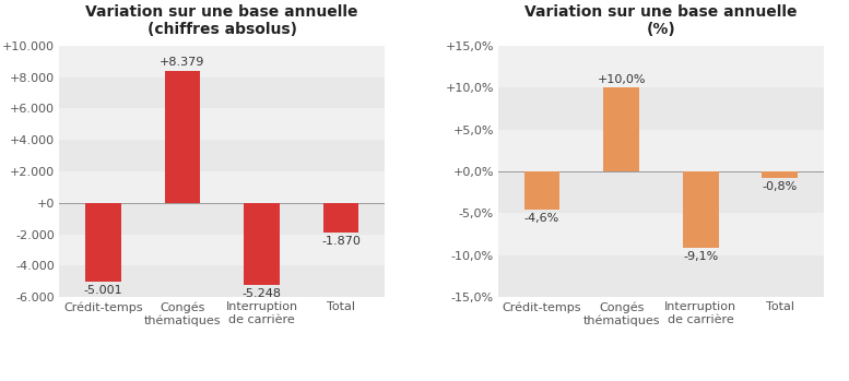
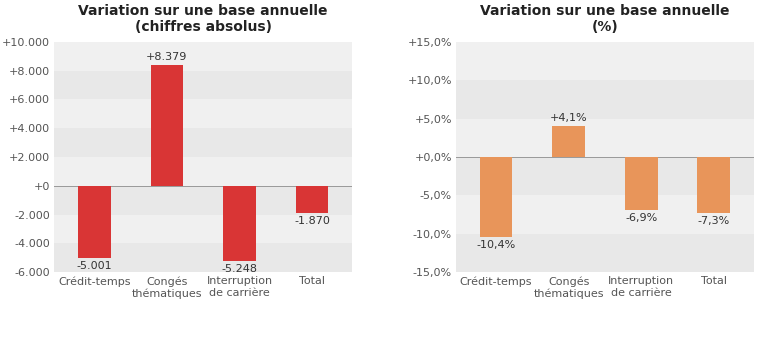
Variation sur une base annuelle (%)/Crédit-temps: -4,6% -> -10,4%
Variation sur une base annuelle (%)/Congés thématiques: +10,0% -> +4,1%
Variation sur une base annuelle (%)/Interruption de carrière: -9,1% -> -6,9%
Variation sur une base annuelle (%)/Total: -0,8% -> -7,3%
